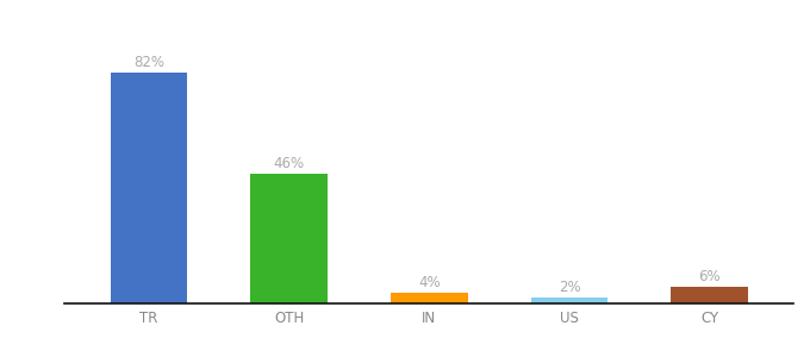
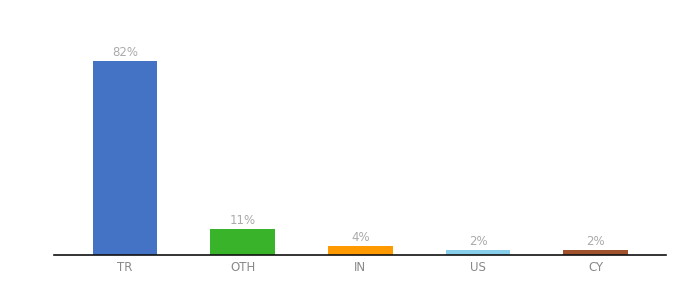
OTH: 46% -> 11%
CY: 6% -> 2%
